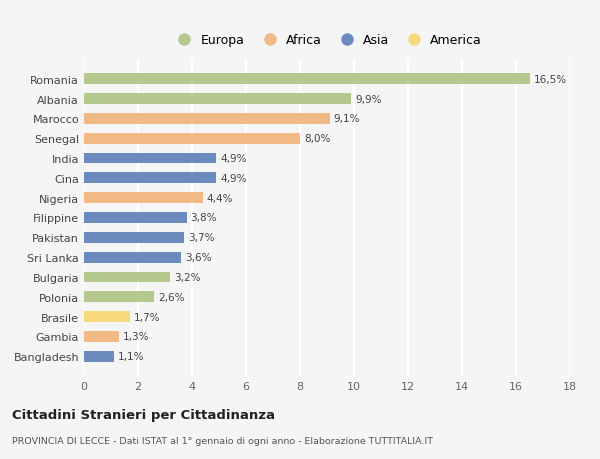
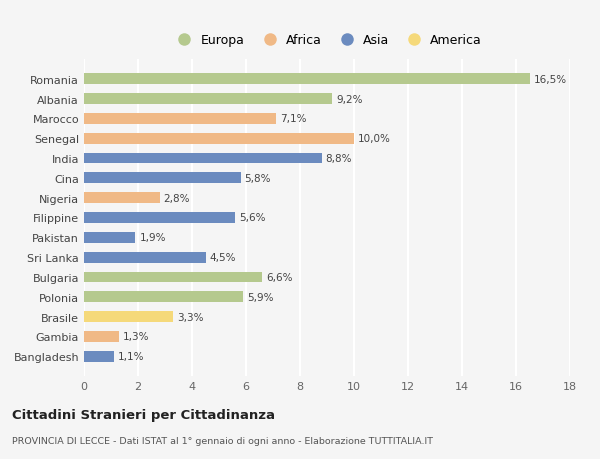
Albania: 9,9% -> 9,2%
Marocco: 9,1% -> 7,1%
Senegal: 8,0% -> 10,0%
India: 4,9% -> 8,8%
Cina: 4,9% -> 5,8%
Nigeria: 4,4% -> 2,8%
Filippine: 3,8% -> 5,6%
Pakistan: 3,7% -> 1,9%
Sri Lanka: 3,6% -> 4,5%
Bulgaria: 3,2% -> 6,6%
Polonia: 2,6% -> 5,9%
Brasile: 1,7% -> 3,3%
